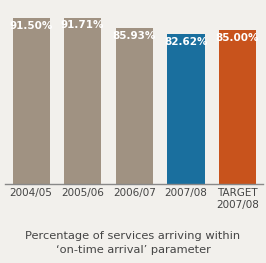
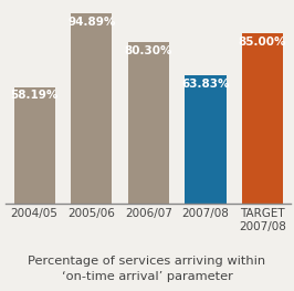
2004/05: 91.50% -> 58.19%
2005/06: 91.71% -> 94.89%
2006/07: 85.93% -> 80.30%
2007/08: 82.62% -> 63.83%
